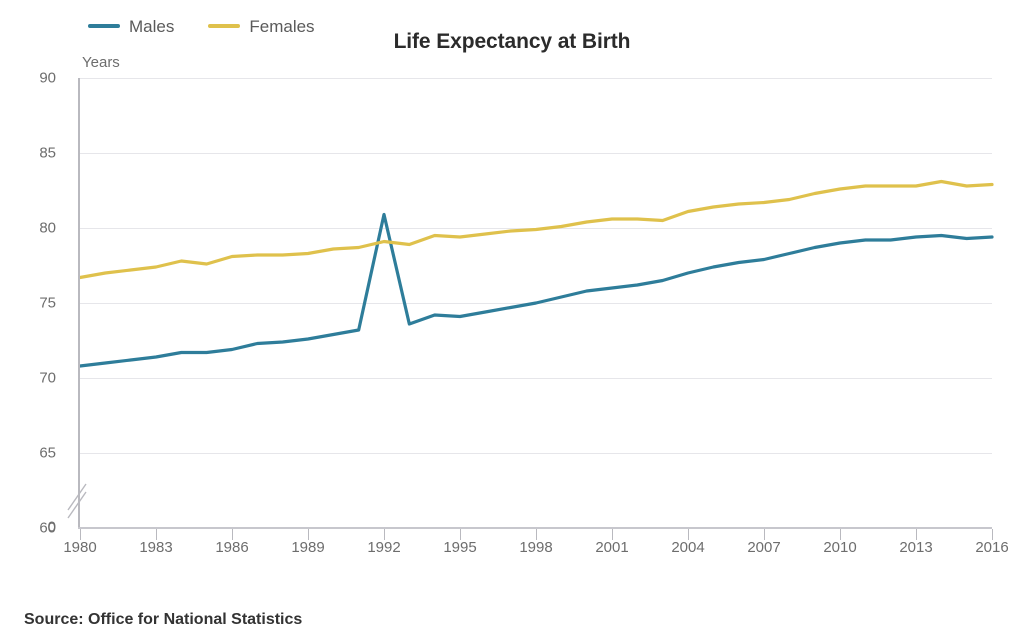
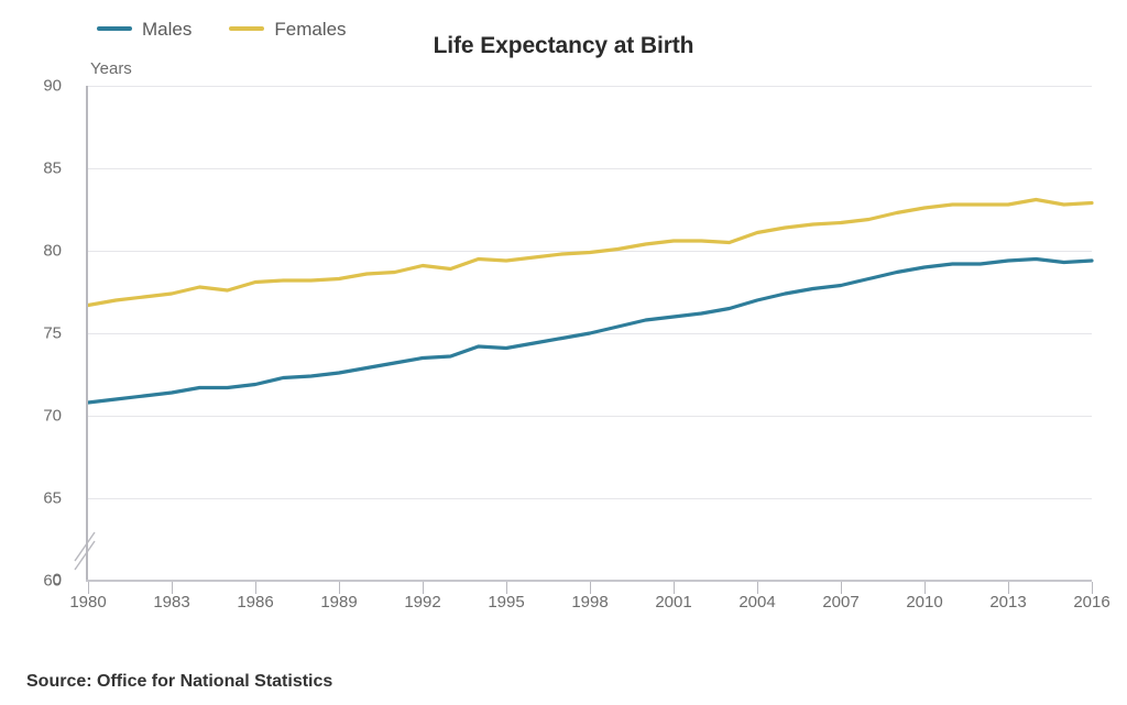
Males/1992: 80.9 -> 73.5
